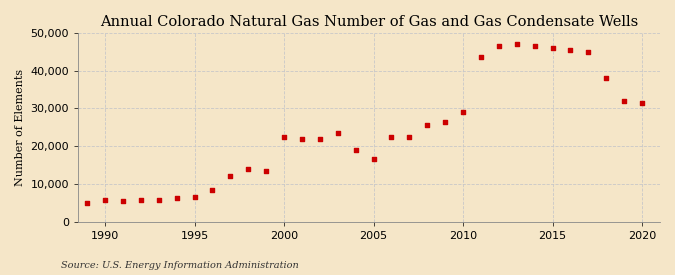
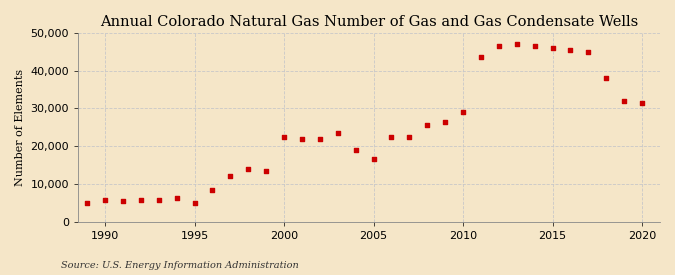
1995: 6,500 -> 5,000
